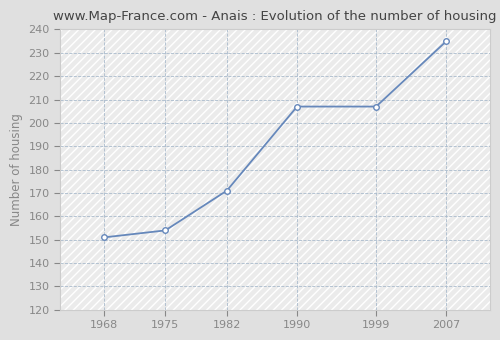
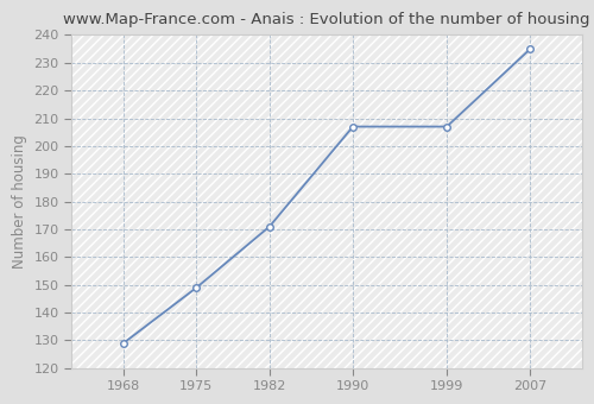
1968: 151 -> 129
1975: 154 -> 149
